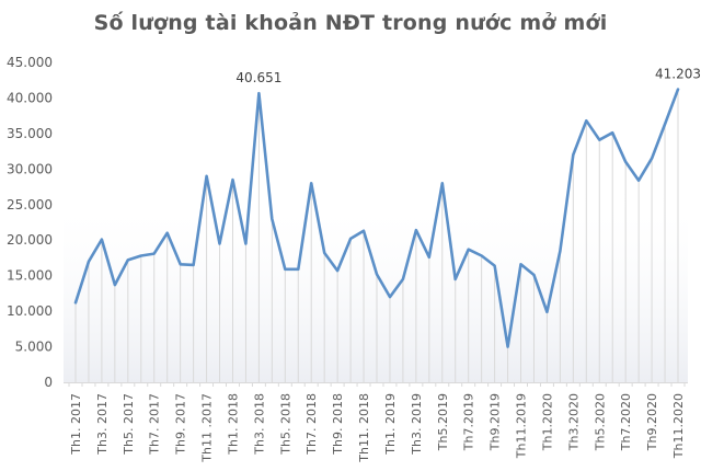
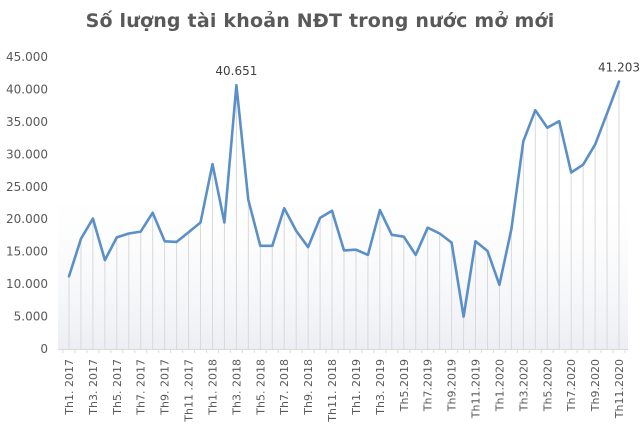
Th11 .2017: 29000 -> 18000
Th7. 2018: 28000 -> 22000
Th1. 2019: 12000 -> 15000
Th5.2019: 28000 -> 17000
Th7.2020: 31000 -> 27000
